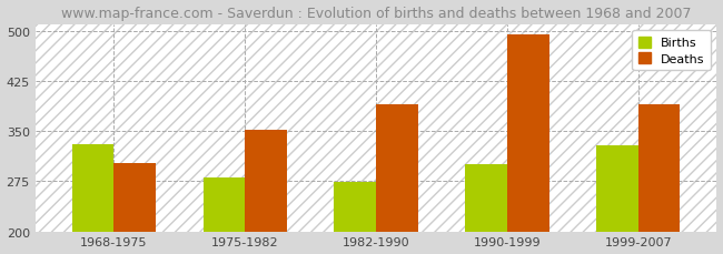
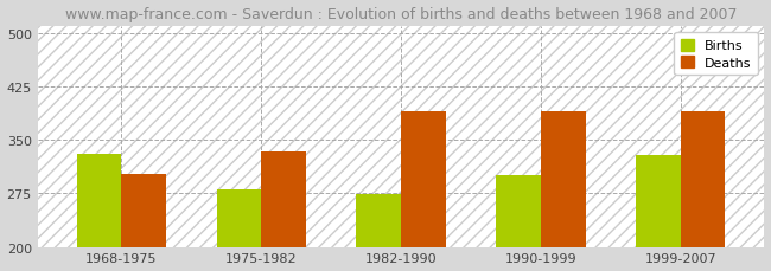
Deaths/1975-1982: 352 -> 334
Deaths/1990-1999: 495 -> 390
